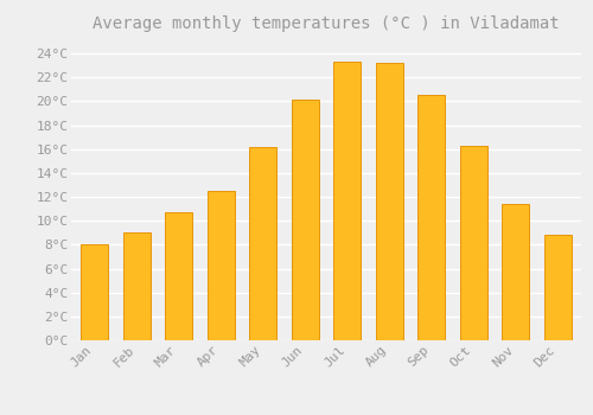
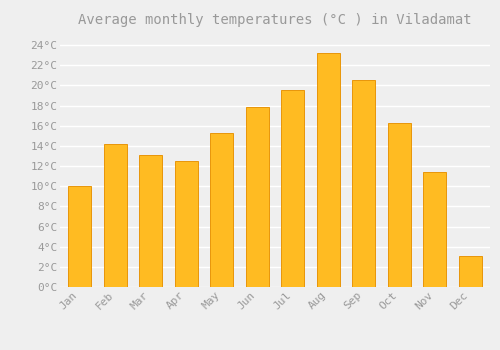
Jan: 8.0°C -> 10.0°C
Feb: 9.0°C -> 14.2°C
Mar: 10.7°C -> 13.1°C
May: 16.2°C -> 15.3°C
Jun: 20.1°C -> 17.9°C
Jul: 23.3°C -> 19.5°C
Dec: 8.8°C -> 3.1°C
